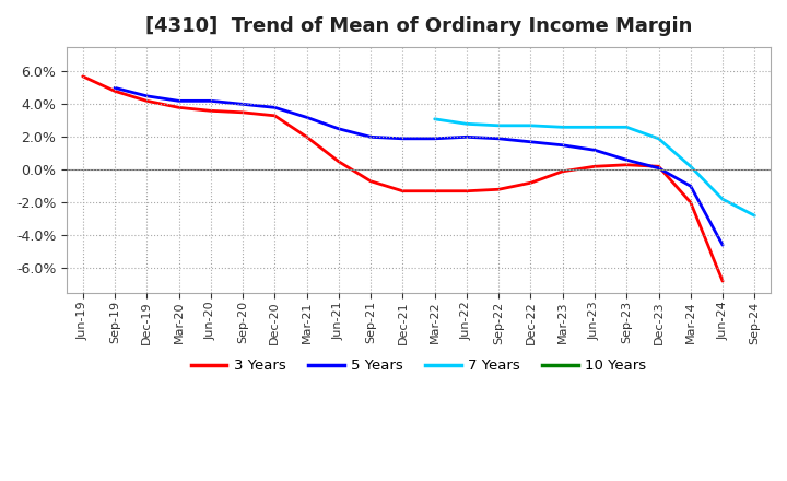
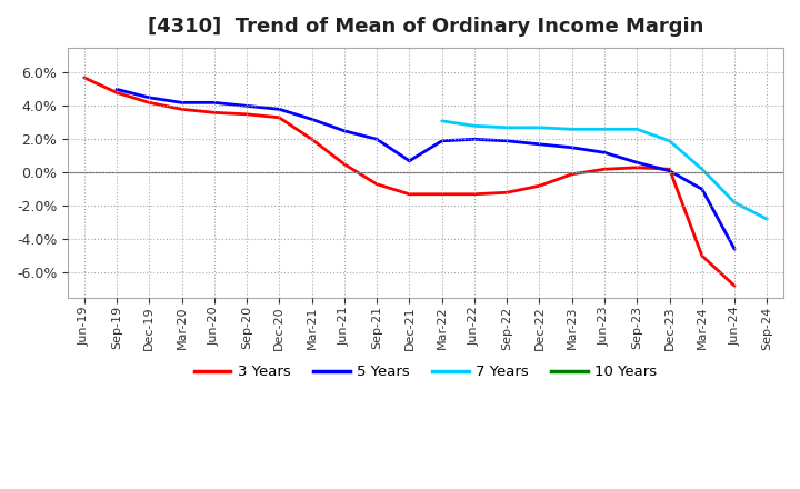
5 Years/Dec-21: 1.9% -> 0.7%
3 Years/Mar-24: -2.0% -> -5.0%
